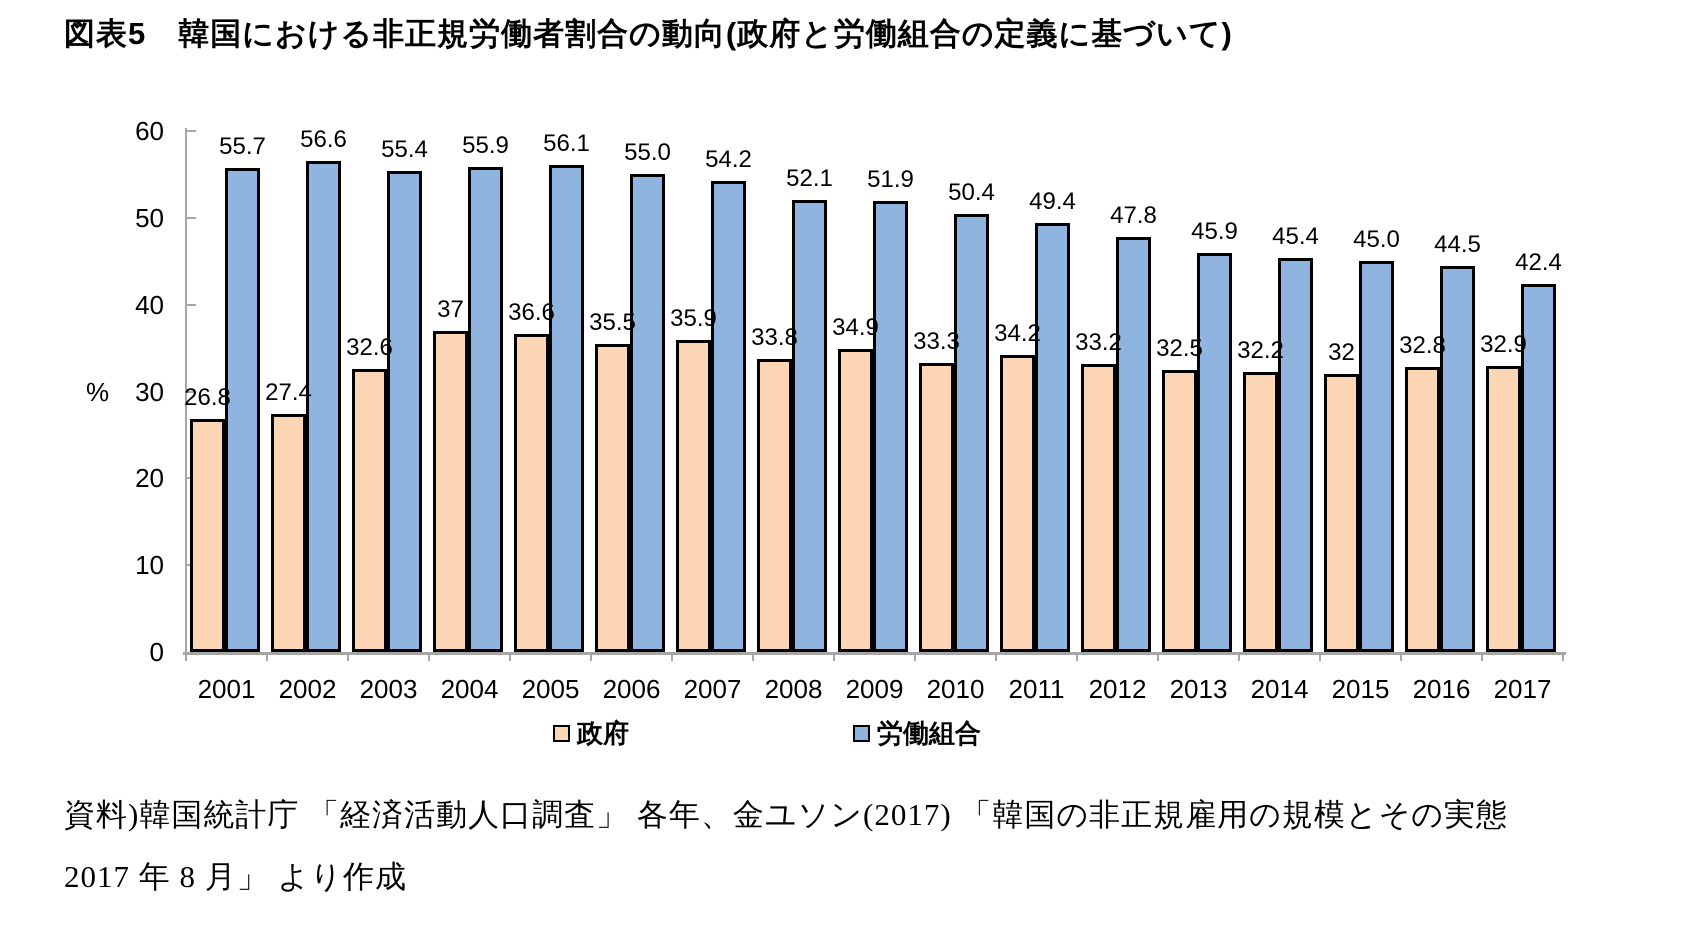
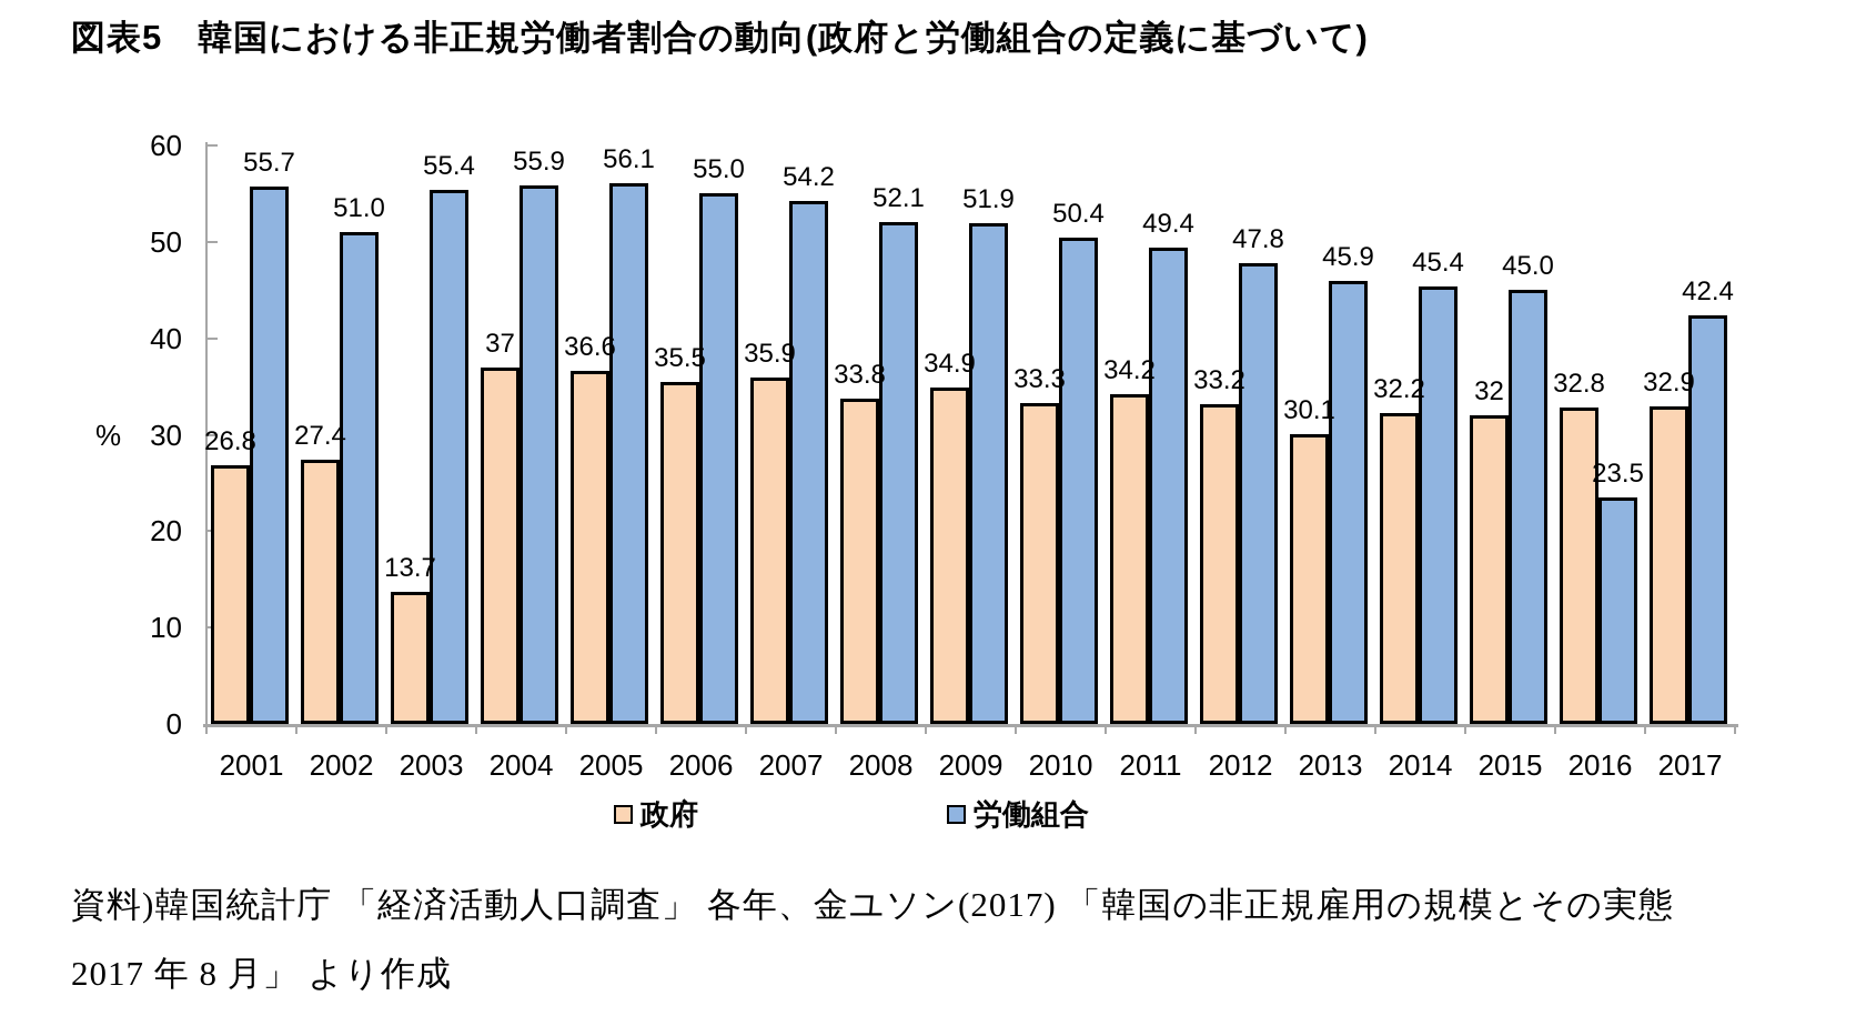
労働組合/2002: 56.6 -> 51.0
政府/2003: 32.6 -> 13.7
政府/2013: 32.5 -> 30.1
労働組合/2016: 44.5 -> 23.5
